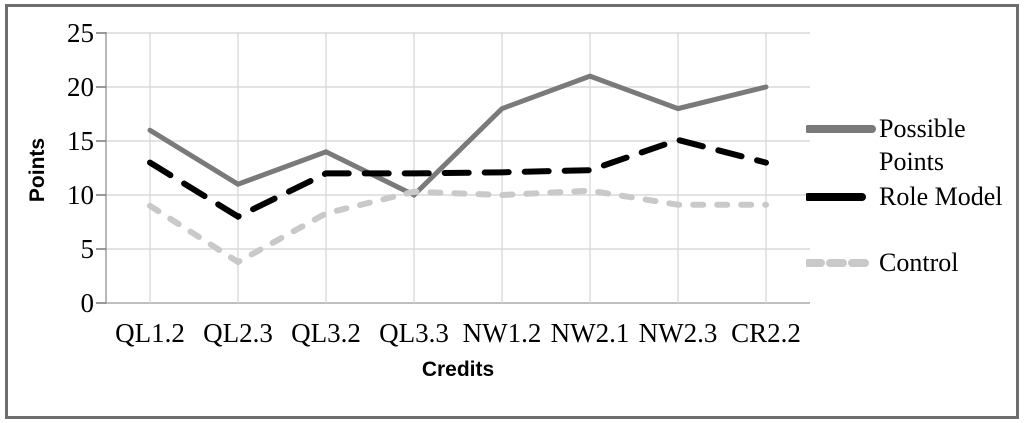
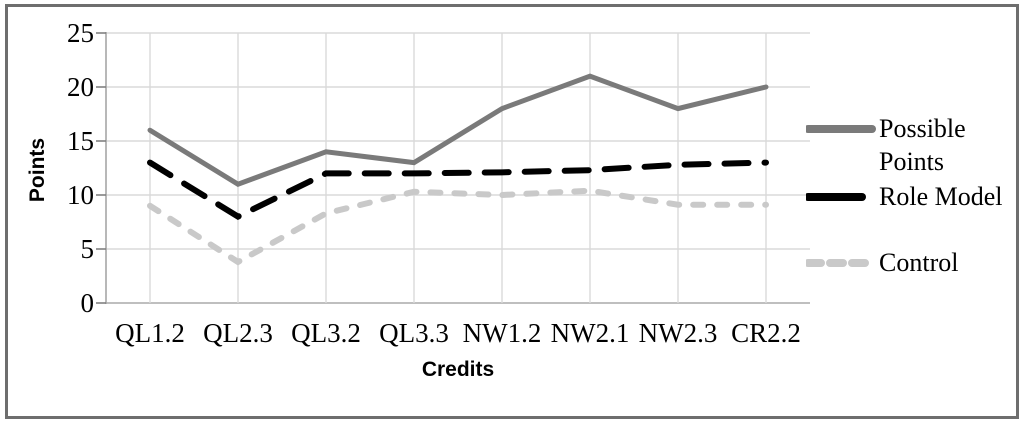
Possible Points/QL3.3: 10 -> 13
Role Model/NW2.3: 15.1 -> 12.8
